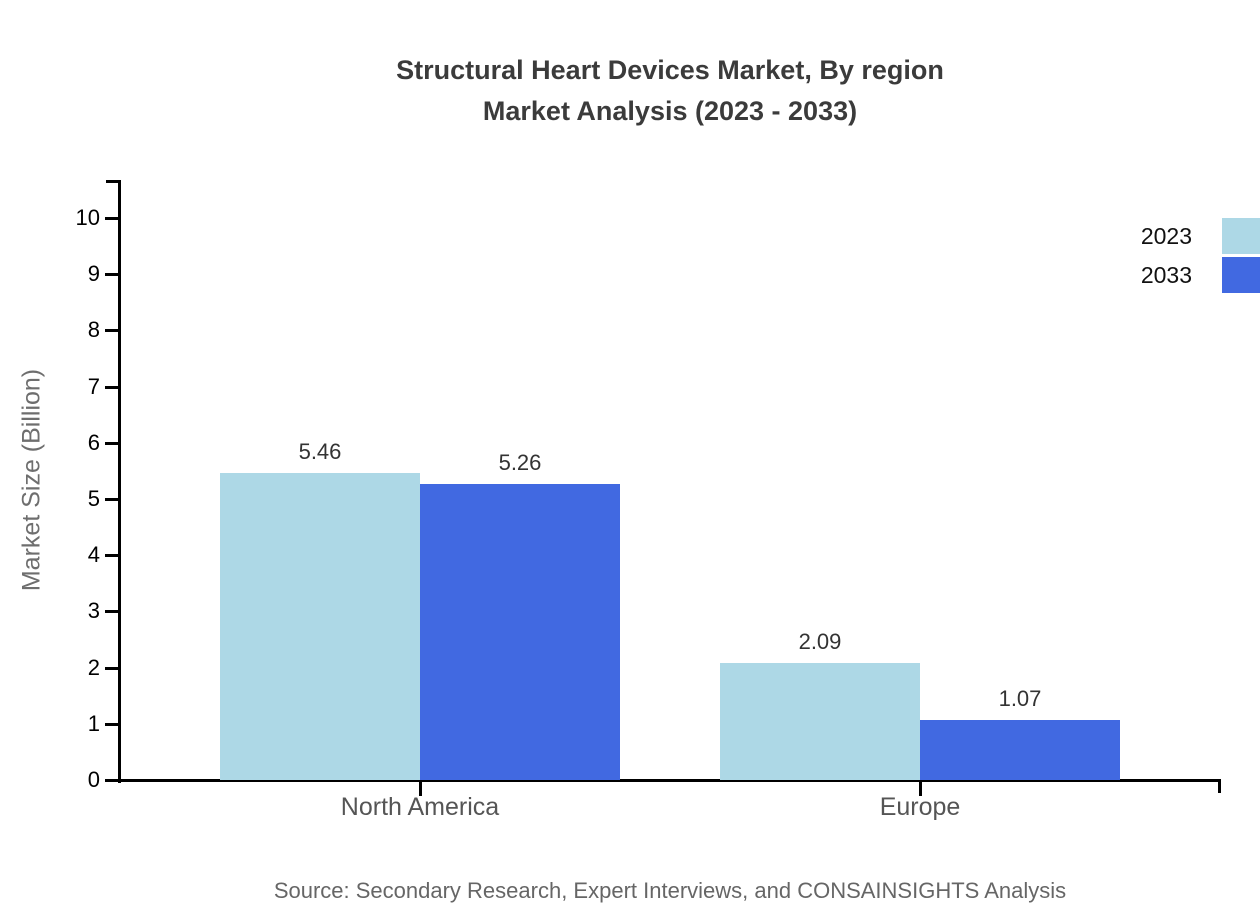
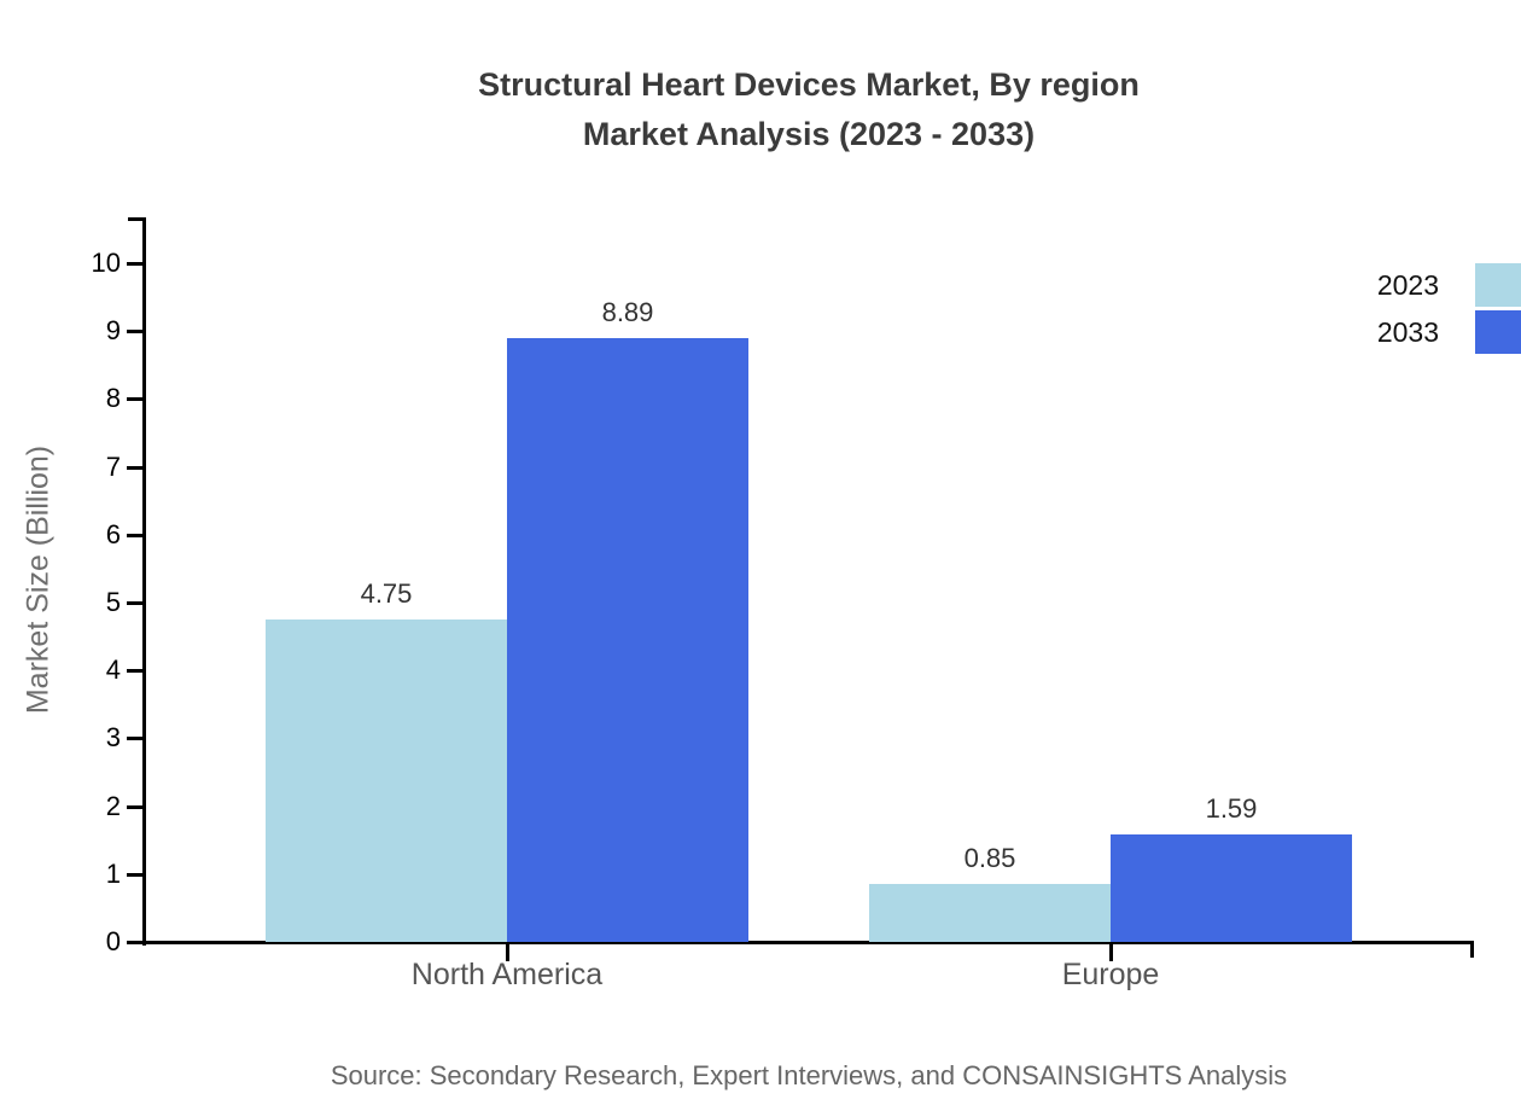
2023/North America: 5.46 -> 4.75
2033/North America: 5.26 -> 8.89
2023/Europe: 2.09 -> 0.85
2033/Europe: 1.07 -> 1.59
